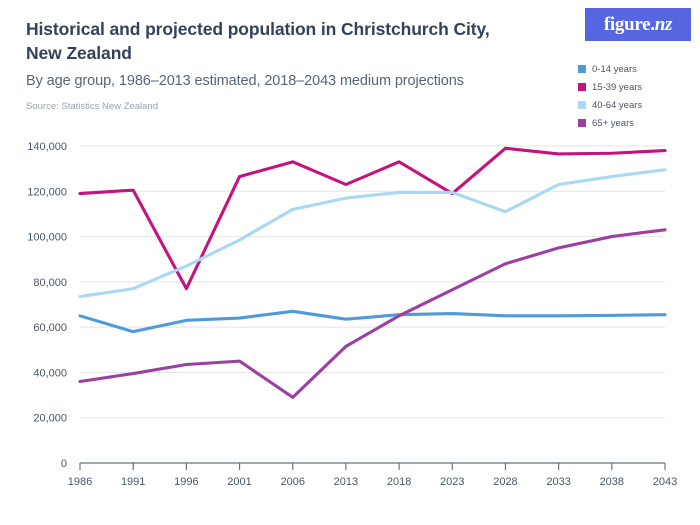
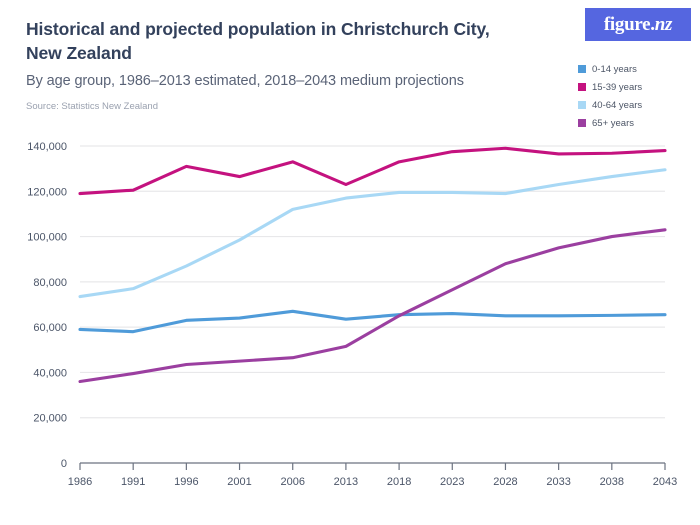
0-14 years/1986: 65000 -> 59000
15-39 years/1996: 77000 -> 131000
65+ years/2006: 29000 -> 46000
15-39 years/2023: 119000 -> 138000
40-64 years/2028: 111000 -> 119000
